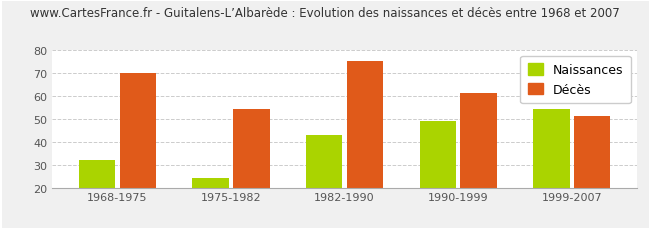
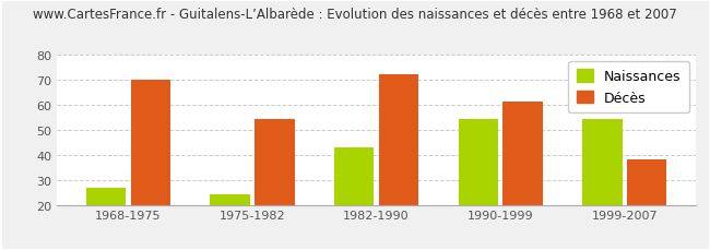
Naissances/1968-1975: 32 -> 27
Décès/1982-1990: 75 -> 72
Naissances/1990-1999: 49 -> 54
Décès/1999-2007: 51 -> 38
